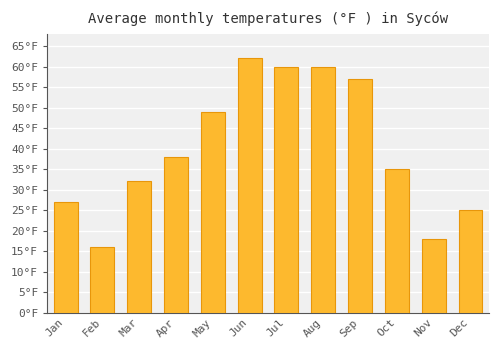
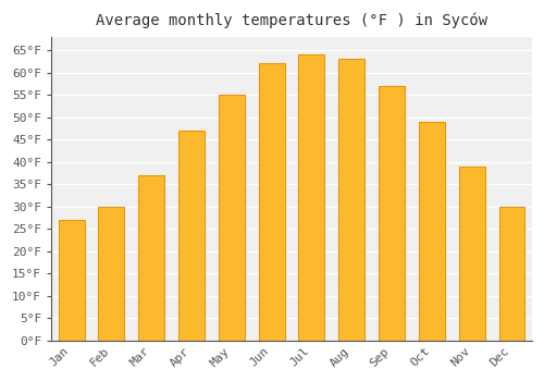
Feb: 16°F -> 30°F
Mar: 32°F -> 37°F
Apr: 38°F -> 47°F
May: 49°F -> 55°F
Jul: 60°F -> 64°F
Aug: 60°F -> 63°F
Oct: 35°F -> 49°F
Nov: 18°F -> 39°F
Dec: 25°F -> 30°F
